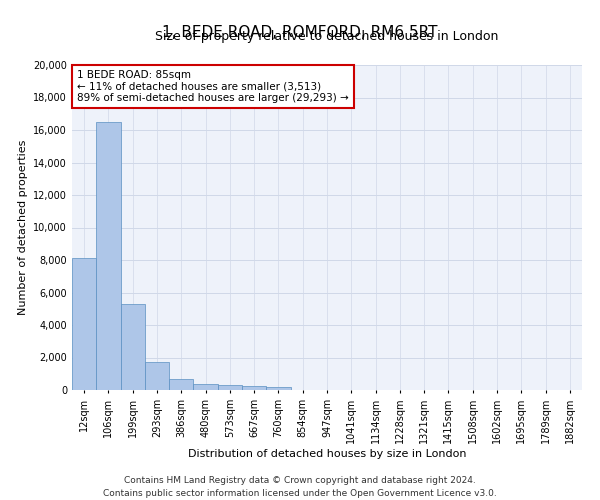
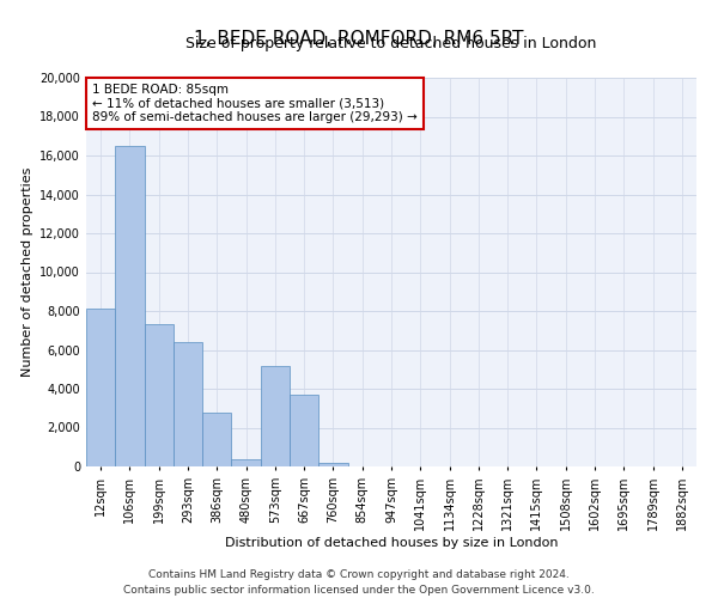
199sqm: 5,300 -> 7,300
293sqm: 1,800 -> 6,400
386sqm: 700 -> 2,800
573sqm: 300 -> 5,200
667sqm: 200 -> 3,700
